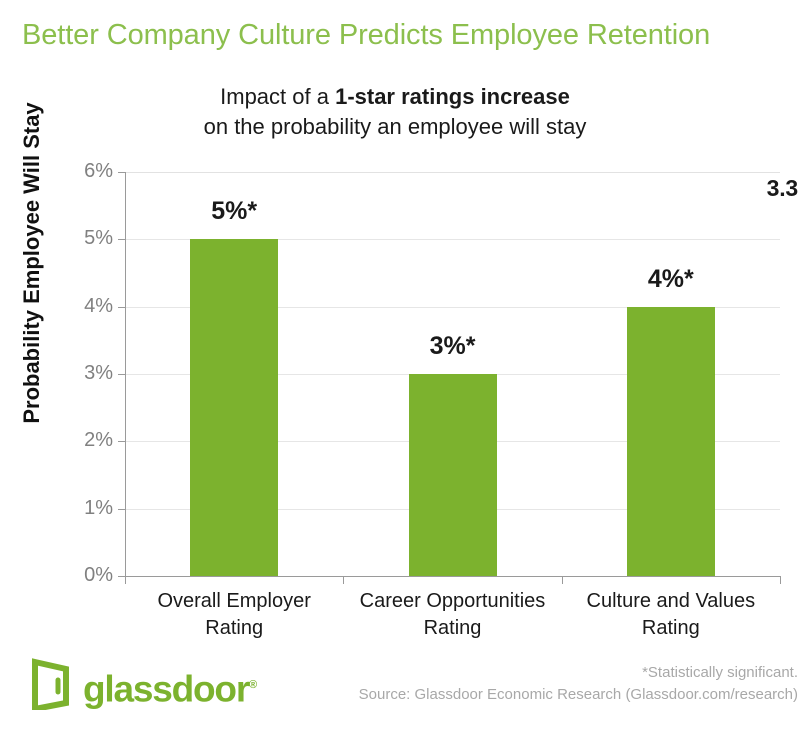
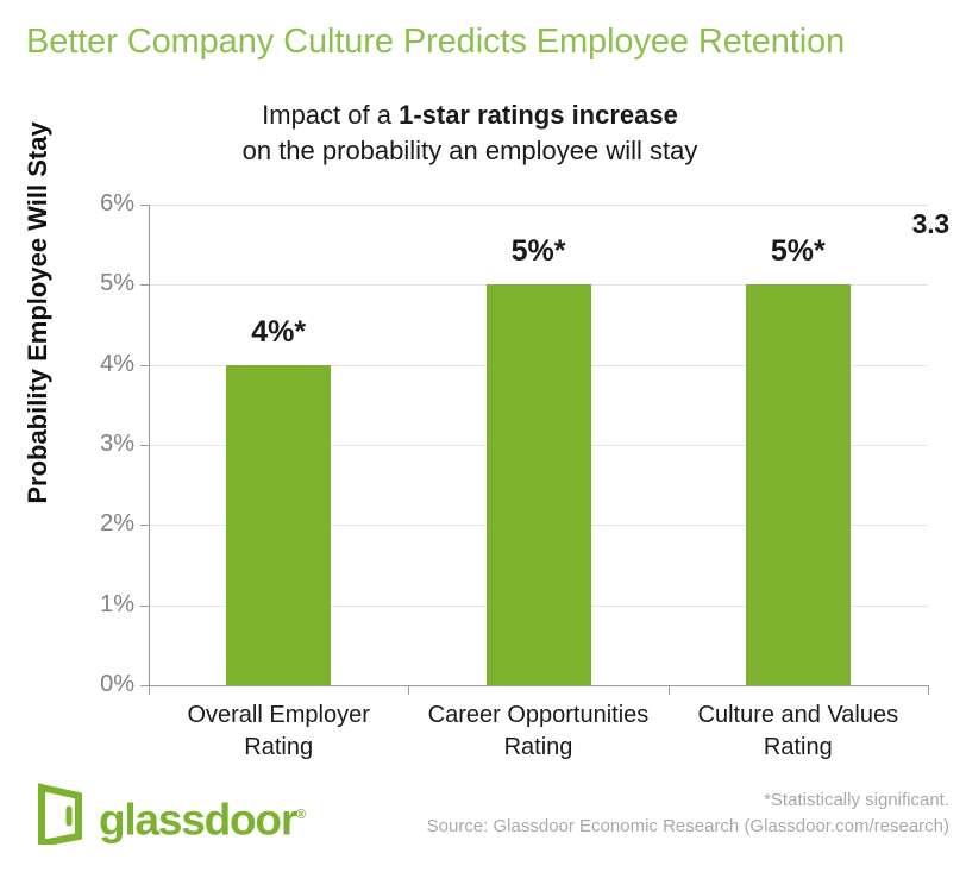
Overall Employer Rating: 5 -> 4
Career Opportunities Rating: 3 -> 5
Culture and Values Rating: 4 -> 5
